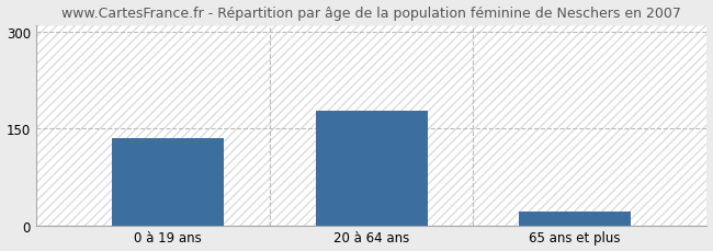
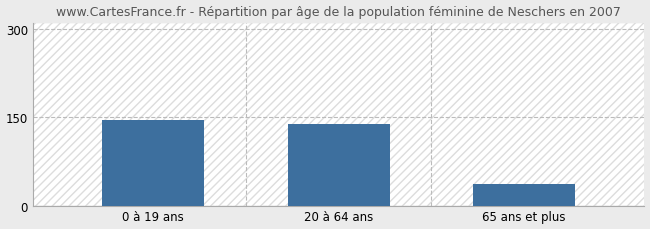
0 à 19 ans: 135 -> 146
20 à 64 ans: 178 -> 138
65 ans et plus: 22 -> 36
